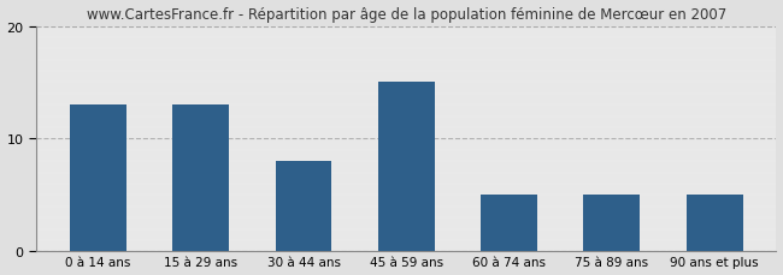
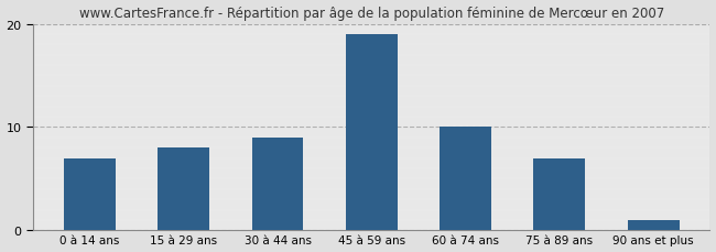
0 à 14 ans: 13 -> 7
15 à 29 ans: 13 -> 8
30 à 44 ans: 8 -> 9
45 à 59 ans: 15 -> 19
60 à 74 ans: 5 -> 10
75 à 89 ans: 5 -> 7
90 ans et plus: 5 -> 1
